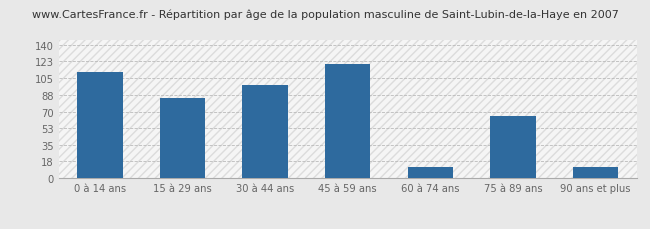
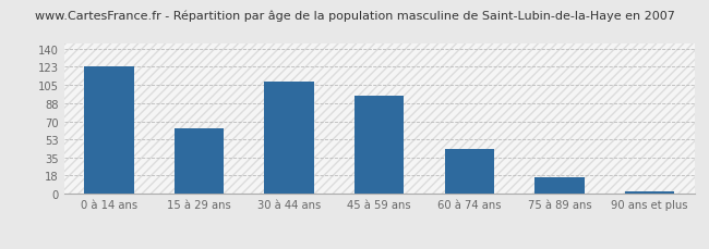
0 à 14 ans: 112 -> 123
15 à 29 ans: 84 -> 63
30 à 44 ans: 98 -> 109
45 à 59 ans: 120 -> 95
60 à 74 ans: 12 -> 44
75 à 89 ans: 66 -> 16
90 ans et plus: 12 -> 3
